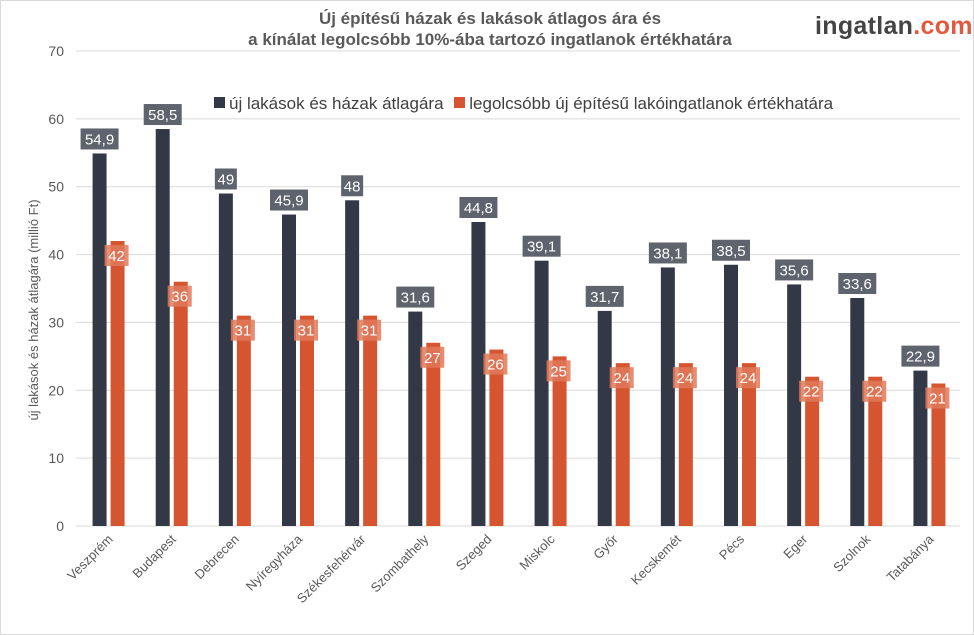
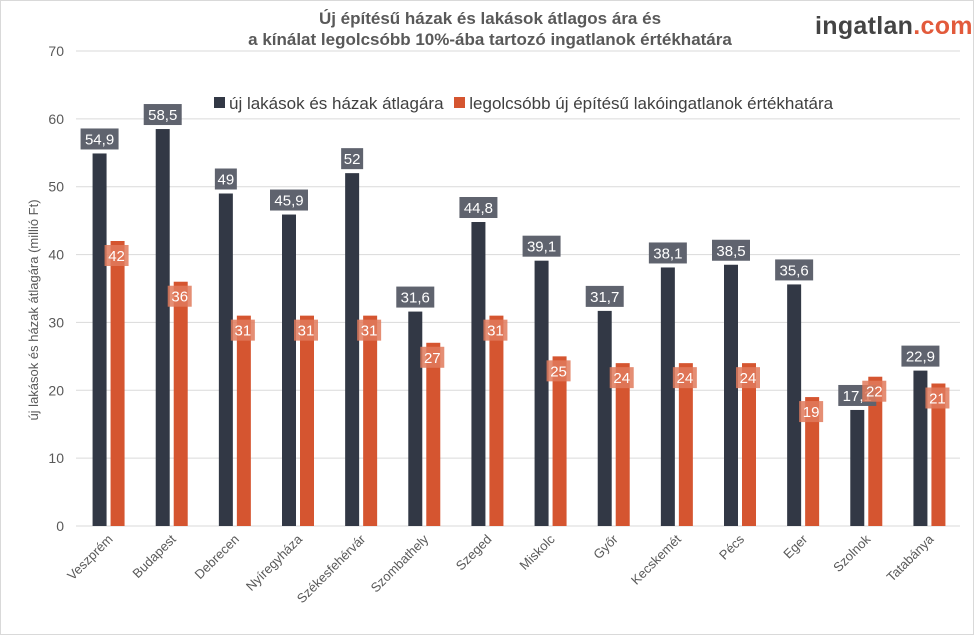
új lakások és házak átlagára/Székesfehérvár: 48 -> 52
legolcsóbb új építésű lakóingatlanok értékhatára/Szeged: 26 -> 31
legolcsóbb új építésű lakóingatlanok értékhatára/Eger: 22 -> 19
új lakások és házak átlagára/Szolnok: 33,6 -> 17,1
